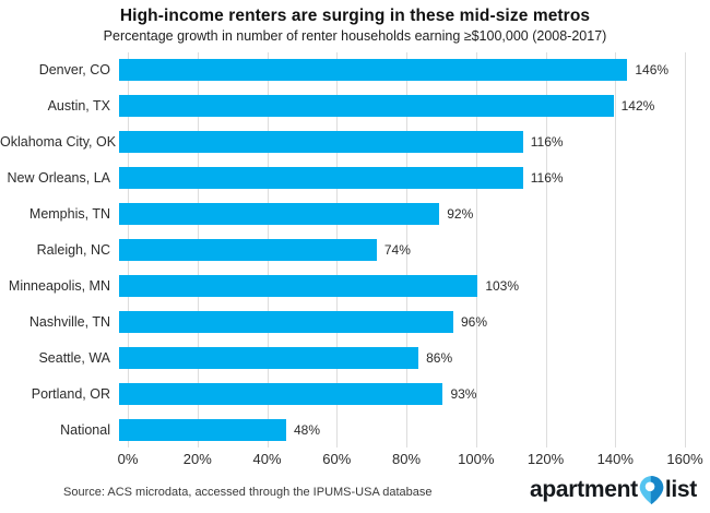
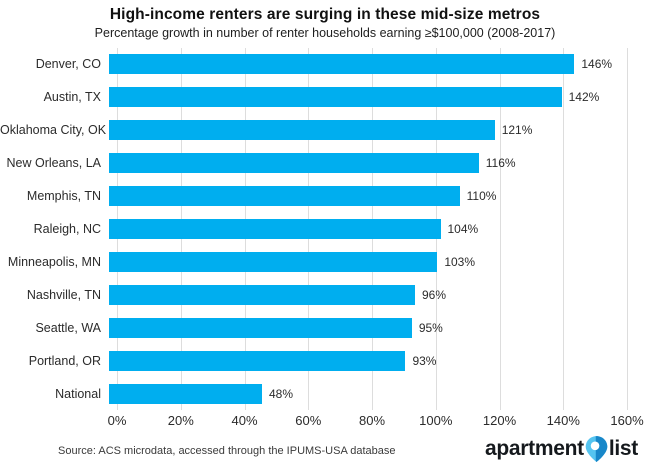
Oklahoma City, OK: 116% -> 121%
Memphis, TN: 92% -> 110%
Raleigh, NC: 74% -> 104%
Seattle, WA: 86% -> 95%
